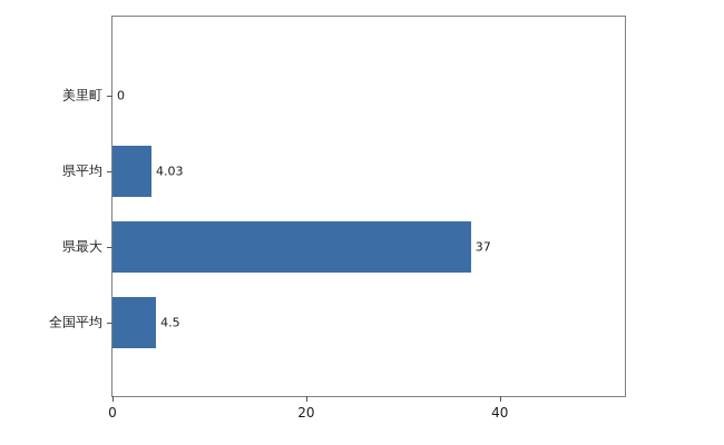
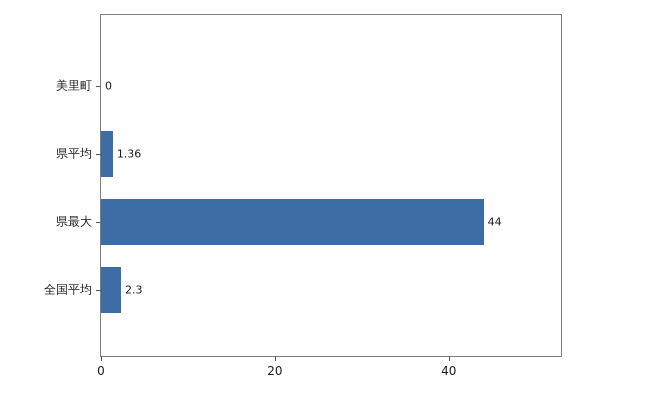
県平均: 4.03 -> 1.36
県最大: 37 -> 44
全国平均: 4.5 -> 2.3
